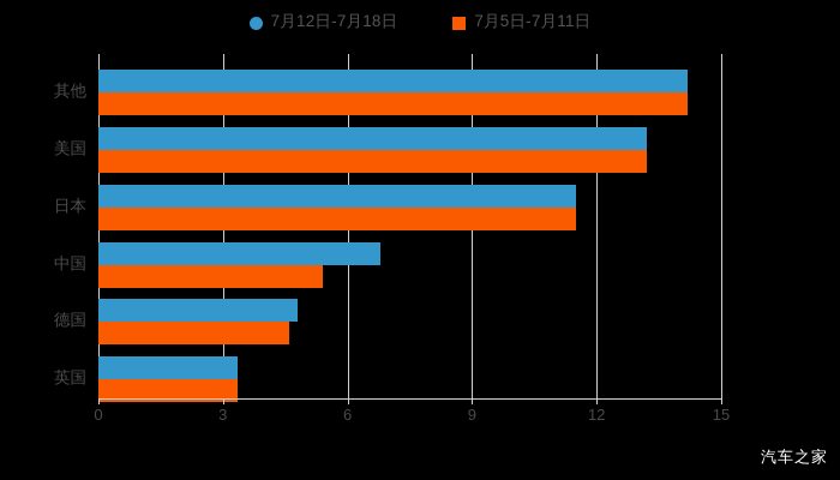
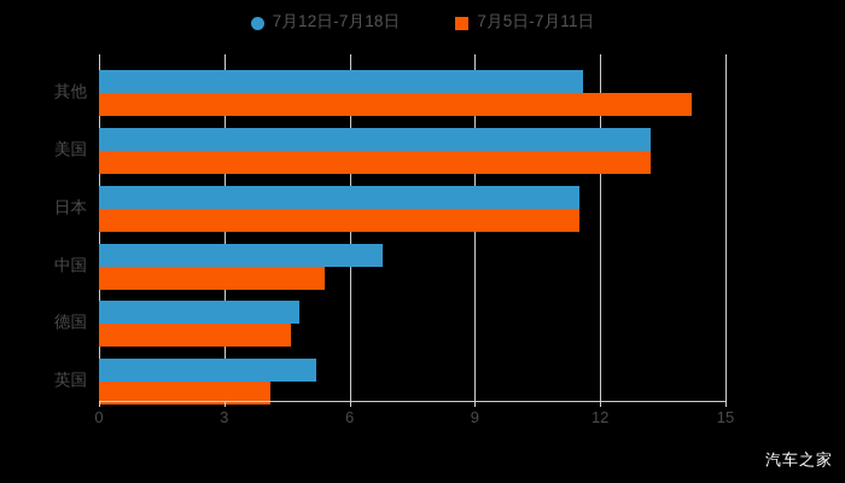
7月12日-7月18日/其他: 14.2 -> 11.6
7月12日-7月18日/英国: 3.4 -> 5.2
7月5日-7月11日/英国: 3.4 -> 4.1
